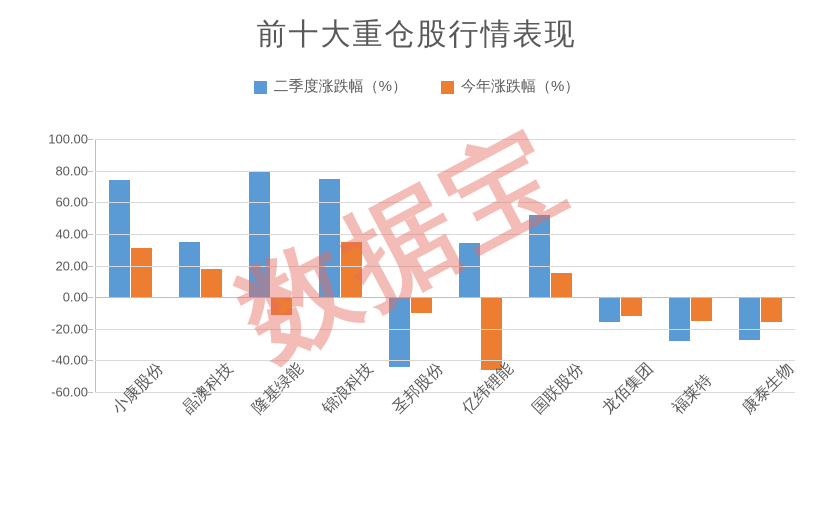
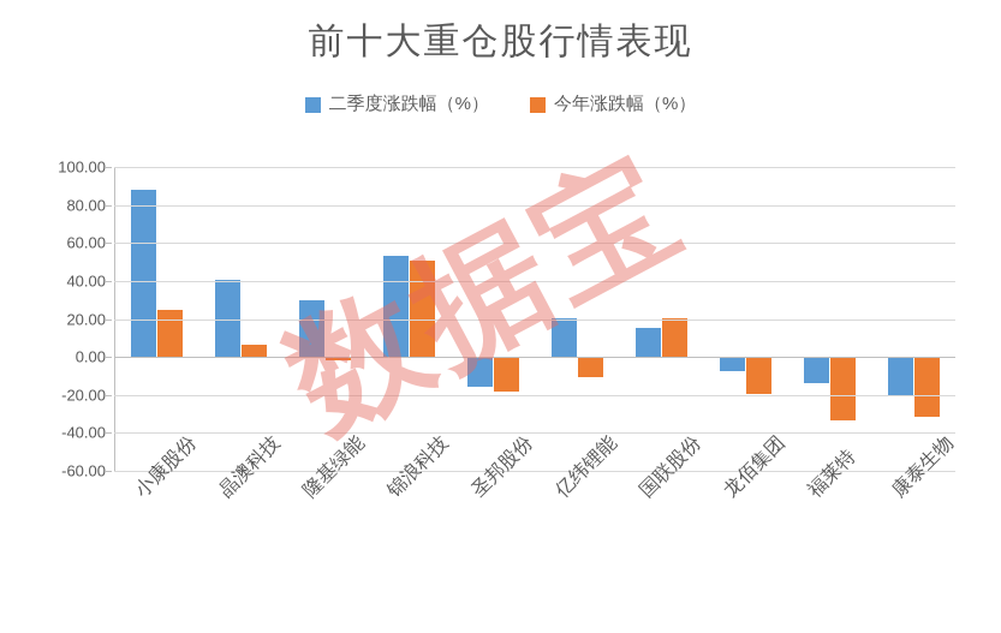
二季度涨跌幅（%）/小康股份: 74 -> 88
今年涨跌幅（%）/小康股份: 31 -> 24
二季度涨跌幅（%）/晶澳科技: 35 -> 40
今年涨跌幅（%）/晶澳科技: 18 -> 6
二季度涨跌幅（%）/隆基绿能: 80 -> 30
今年涨跌幅（%）/隆基绿能: -11 -> -2
二季度涨跌幅（%）/锦浪科技: 75 -> 53
今年涨跌幅（%）/锦浪科技: 35 -> 50
二季度涨跌幅（%）/圣邦股份: -44 -> -16
今年涨跌幅（%）/圣邦股份: -10 -> -18
二季度涨跌幅（%）/亿纬锂能: 34 -> 20
今年涨跌幅（%）/亿纬锂能: -46 -> -10
二季度涨跌幅（%）/国联股份: 52 -> 15
今年涨跌幅（%）/国联股份: 15 -> 20
二季度涨跌幅（%）/龙佰集团: -16 -> -8
今年涨跌幅（%）/龙佰集团: -12 -> -20
二季度涨跌幅（%）/福莱特: -28 -> -14
今年涨跌幅（%）/福莱特: -15 -> -34
二季度涨跌幅（%）/康泰生物: -27 -> -21
今年涨跌幅（%）/康泰生物: -16 -> -32
